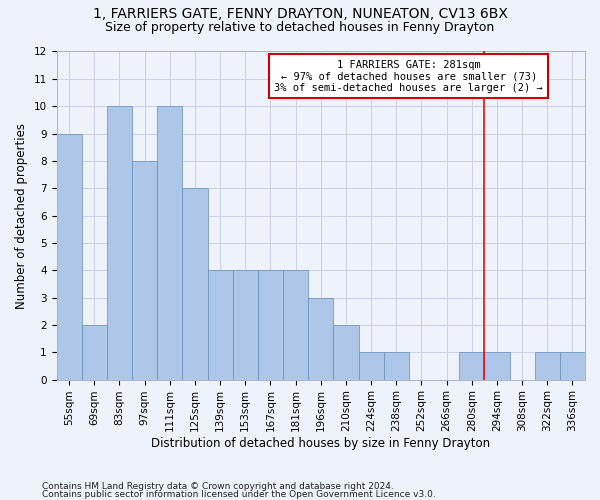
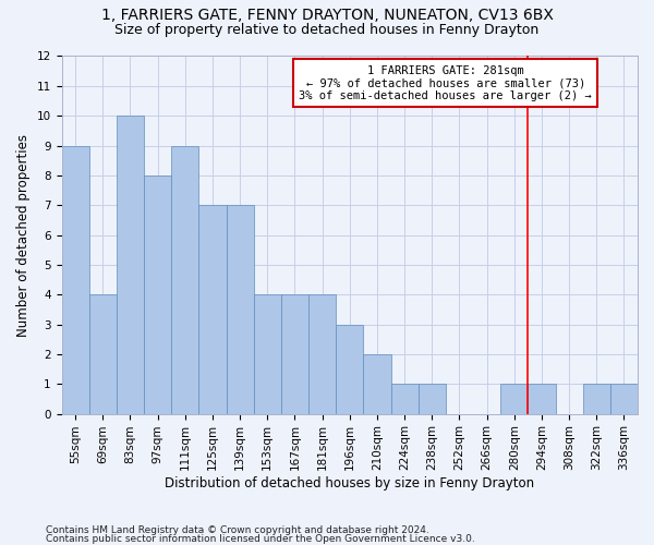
69sqm: 2 -> 4
111sqm: 10 -> 9
139sqm: 4 -> 7
